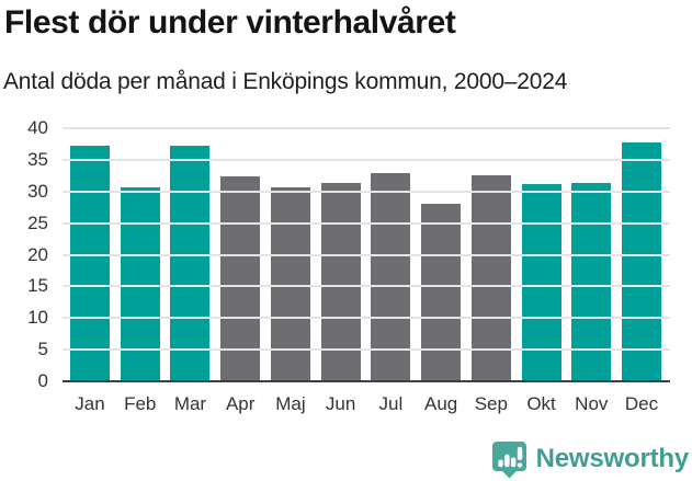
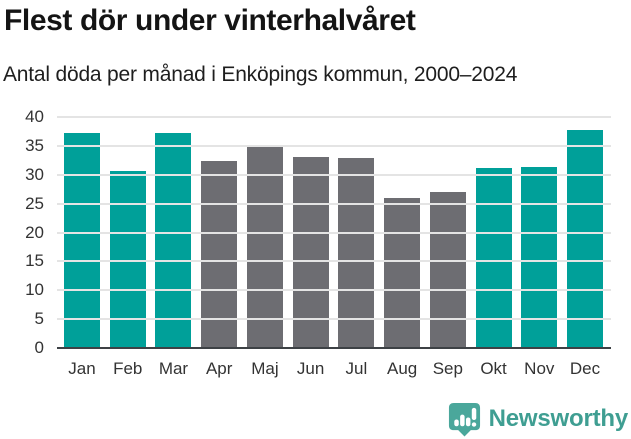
Maj: 31 -> 35
Jun: 31 -> 33
Aug: 28 -> 26
Sep: 33 -> 27
